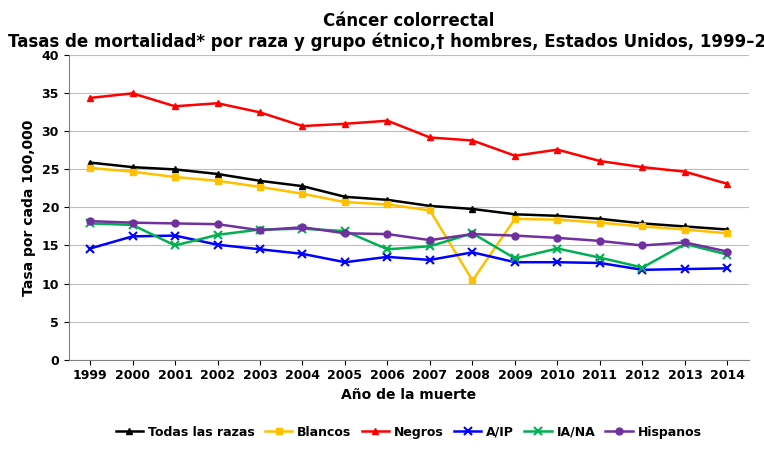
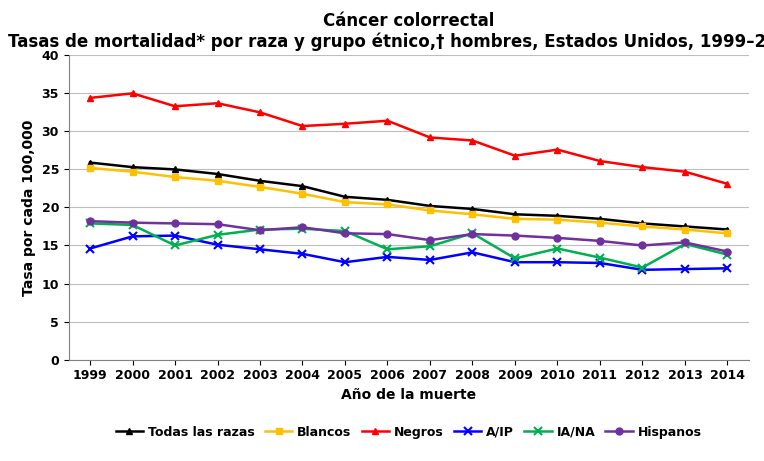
Blancos/2008: 10.4 -> 19.1
